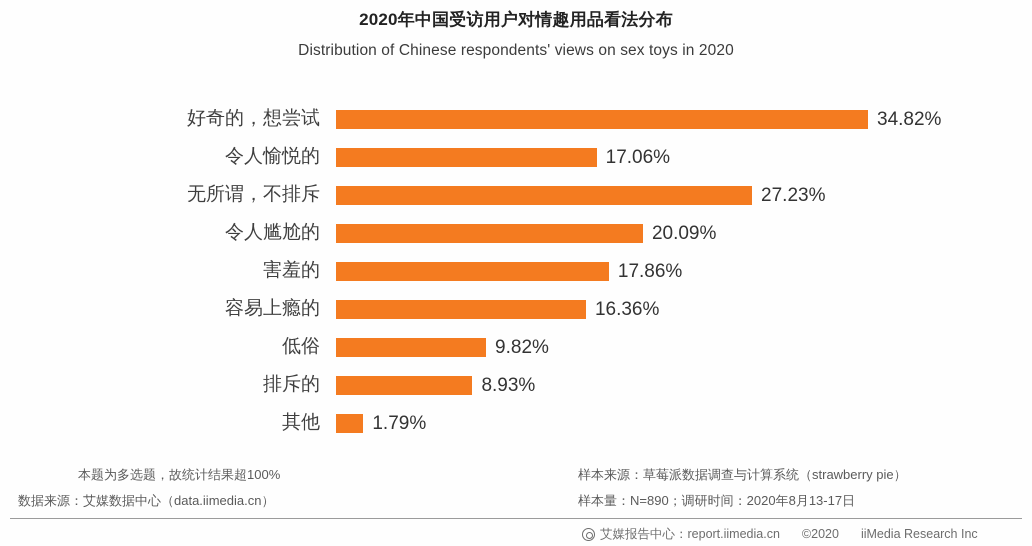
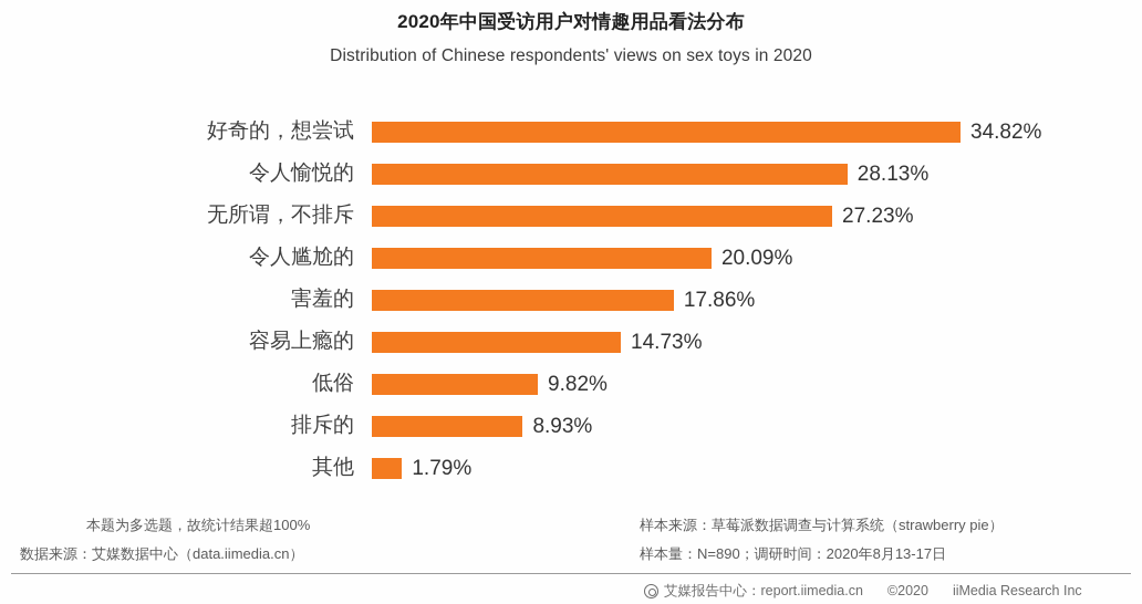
令人愉悦的: 17.06% -> 28.13%
容易上瘾的: 16.36% -> 14.73%
